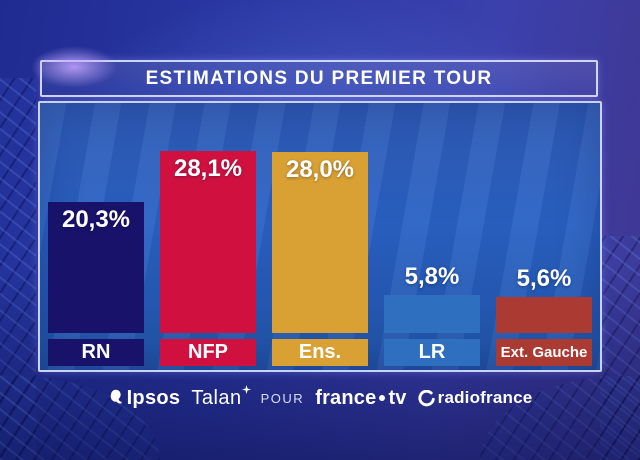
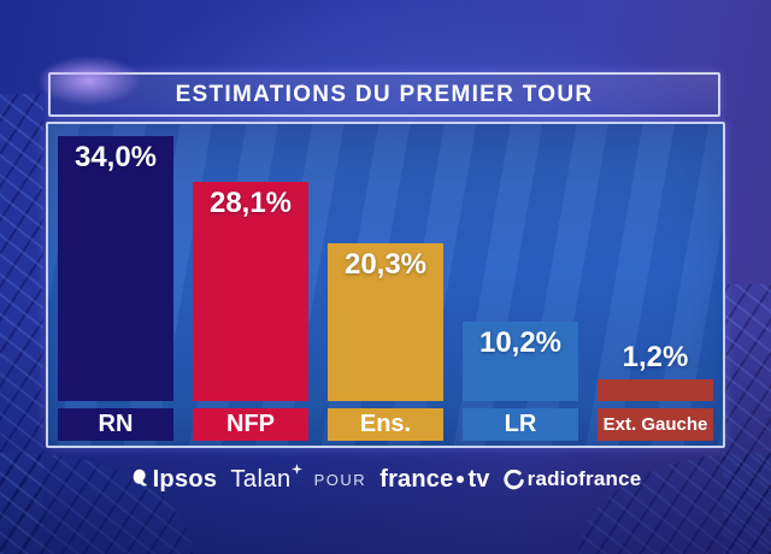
RN: 20,3% -> 34,0%
Ens.: 28,0% -> 20,3%
LR: 5,8% -> 10,2%
Ext. Gauche: 5,6% -> 1,2%
